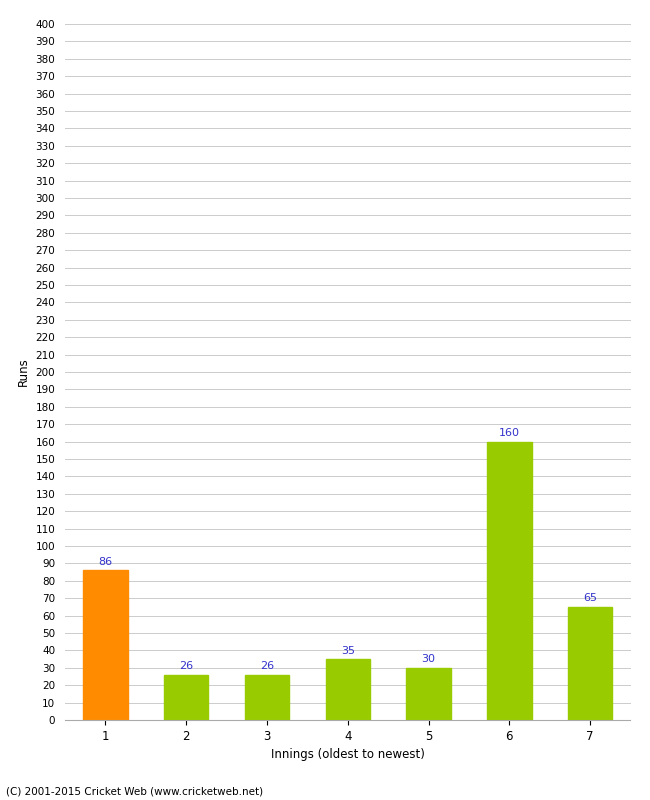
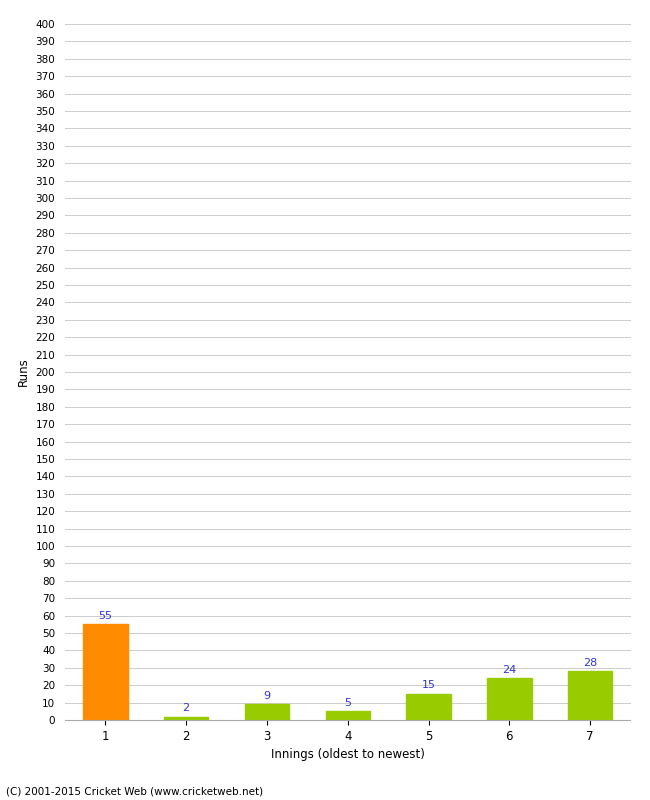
1: 86 -> 55
2: 26 -> 2
3: 26 -> 9
4: 35 -> 5
5: 30 -> 15
6: 160 -> 24
7: 65 -> 28
